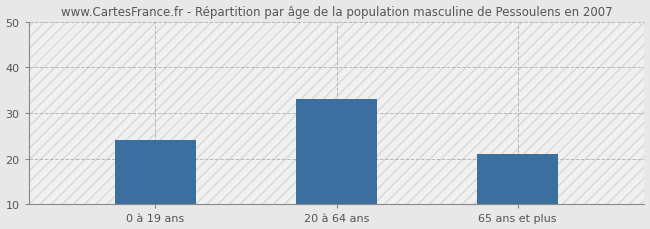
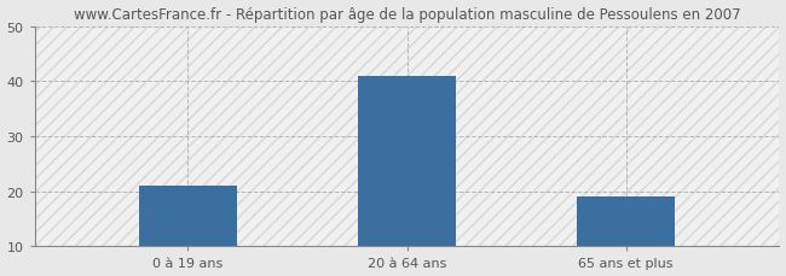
0 à 19 ans: 24 -> 21
20 à 64 ans: 33 -> 41
65 ans et plus: 21 -> 19
